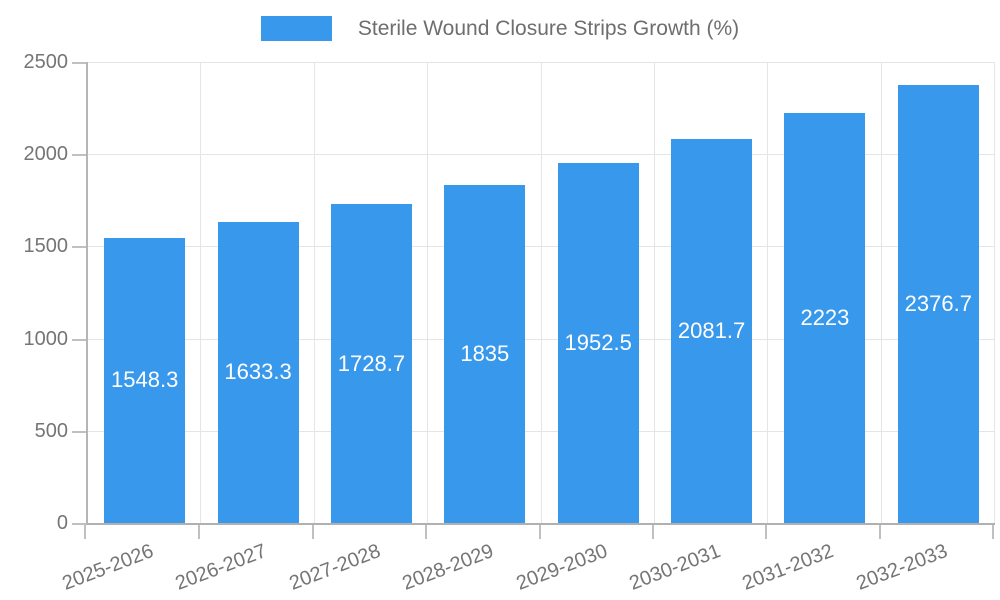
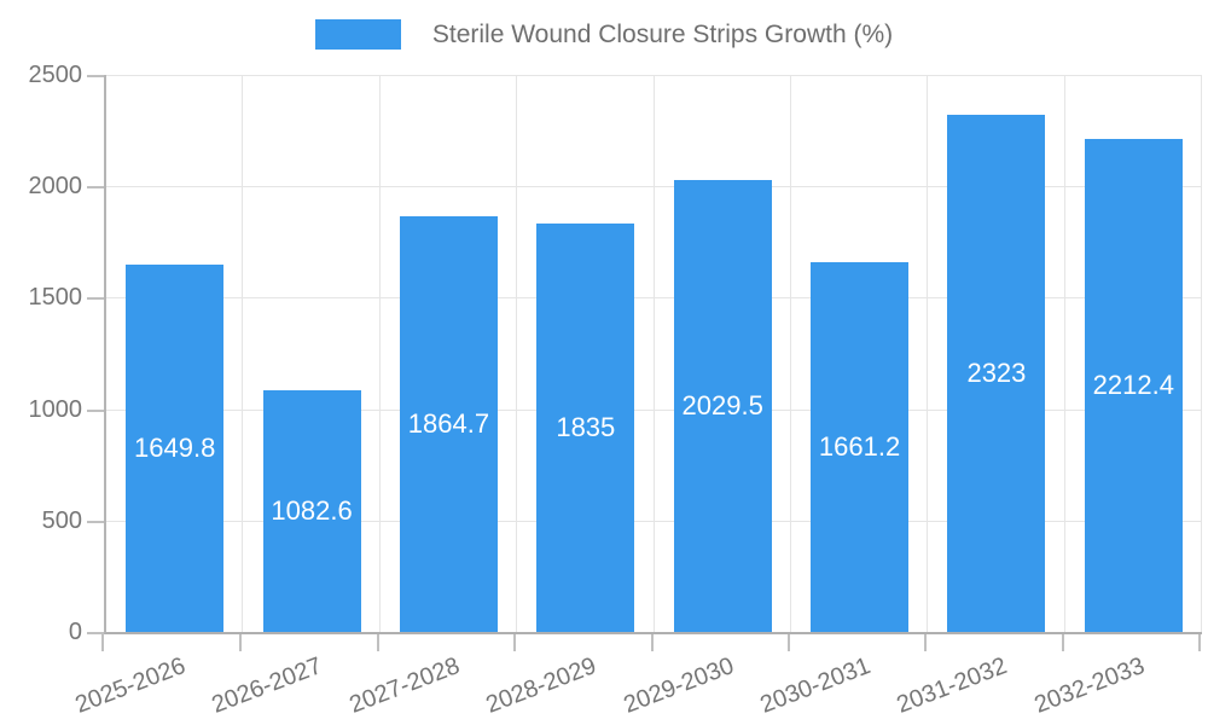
2025-2026: 1548.3 -> 1649.8
2026-2027: 1633.3 -> 1082.6
2027-2028: 1728.7 -> 1864.7
2029-2030: 1952.5 -> 2029.5
2030-2031: 2081.7 -> 1661.2
2031-2032: 2223 -> 2323
2032-2033: 2376.7 -> 2212.4
